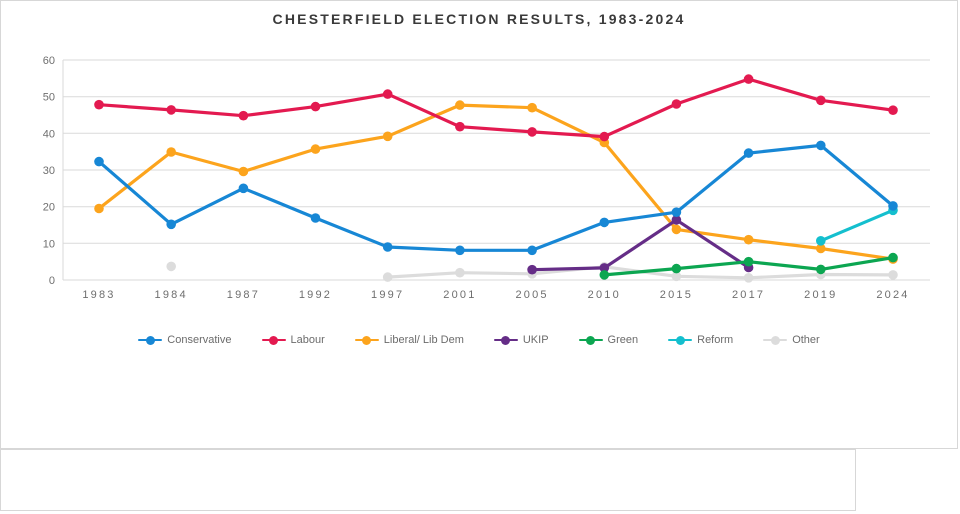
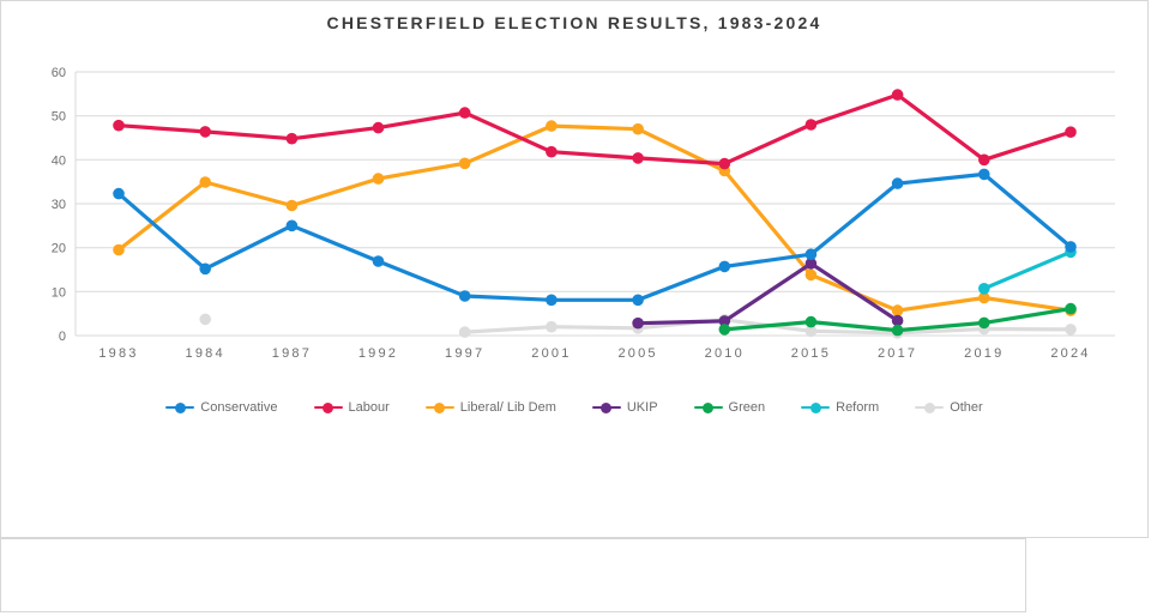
Liberal/ Lib Dem/2017: 11 -> 6
Green/2017: 5 -> 1
Labour/2019: 49 -> 40
